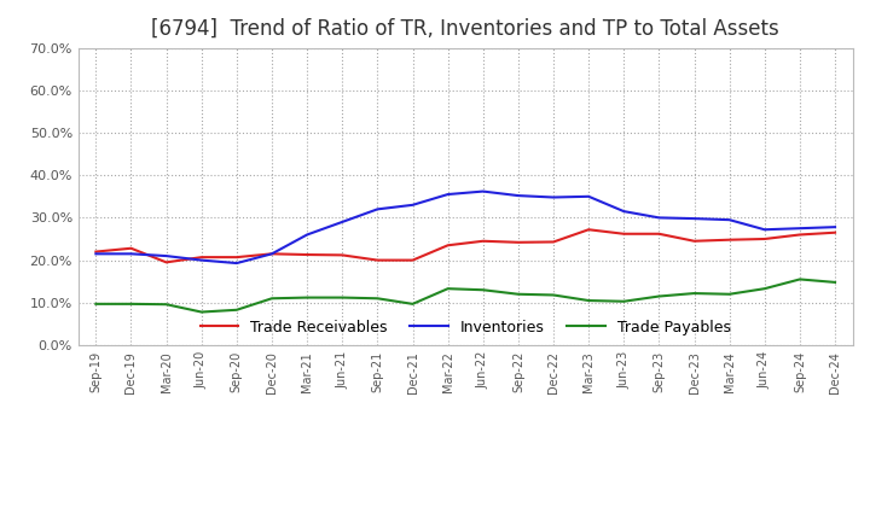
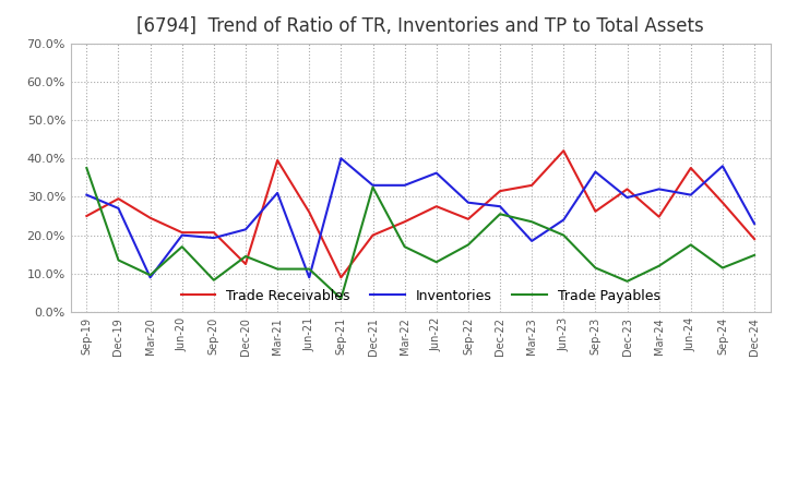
Trade Receivables/Sep-19: 22.0% -> 25.0%
Inventories/Sep-19: 21.5% -> 30.5%
Trade Payables/Sep-19: 9.7% -> 37.5%
Trade Receivables/Dec-19: 22.8% -> 29.5%
Inventories/Dec-19: 21.5% -> 27.0%
Trade Payables/Dec-19: 9.7% -> 13.5%
Trade Receivables/Mar-20: 19.5% -> 24.5%
Inventories/Mar-20: 21.0% -> 9.0%
Trade Payables/Jun-20: 7.8% -> 17.0%
Trade Receivables/Dec-20: 21.5% -> 12.5%
Trade Payables/Dec-20: 11.0% -> 14.5%
Trade Receivables/Mar-21: 21.3% -> 39.5%
Inventories/Mar-21: 26.0% -> 31.0%
Trade Receivables/Jun-21: 21.2% -> 26.0%
Inventories/Jun-21: 29.0% -> 9.0%
Trade Receivables/Sep-21: 20.0% -> 9.0%
Inventories/Sep-21: 32.0% -> 40.0%
Trade Payables/Sep-21: 11.0% -> 3.5%
Trade Payables/Dec-21: 9.7% -> 32.5%
Inventories/Mar-22: 35.5% -> 33.0%
Trade Payables/Mar-22: 13.3% -> 17.0%
Trade Receivables/Jun-22: 24.5% -> 27.5%
Inventories/Sep-22: 35.2% -> 28.5%
Trade Payables/Sep-22: 12.0% -> 17.5%
Trade Receivables/Dec-22: 24.3% -> 31.5%
Inventories/Dec-22: 34.8% -> 27.5%
Trade Payables/Dec-22: 11.8% -> 25.5%
Trade Receivables/Mar-23: 27.2% -> 33.0%
Inventories/Mar-23: 35.0% -> 18.5%
Trade Payables/Mar-23: 10.5% -> 23.5%
Trade Receivables/Jun-23: 26.2% -> 42.0%
Inventories/Jun-23: 31.5% -> 24.0%
Trade Payables/Jun-23: 10.3% -> 20.0%
Inventories/Sep-23: 30.0% -> 36.5%
Trade Receivables/Dec-23: 24.5% -> 32.0%
Trade Payables/Dec-23: 12.2% -> 8.0%
Inventories/Mar-24: 29.5% -> 32.0%
Trade Receivables/Jun-24: 25.0% -> 37.5%
Inventories/Jun-24: 27.2% -> 30.5%
Trade Payables/Jun-24: 13.3% -> 17.5%
Trade Receivables/Sep-24: 26.0% -> 28.5%
Inventories/Sep-24: 27.5% -> 38.0%
Trade Payables/Sep-24: 15.5% -> 11.5%
Trade Receivables/Dec-24: 26.5% -> 19.0%
Inventories/Dec-24: 27.8% -> 23.0%
